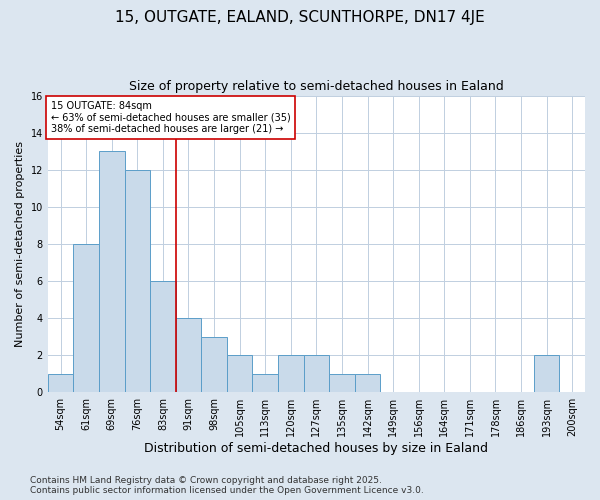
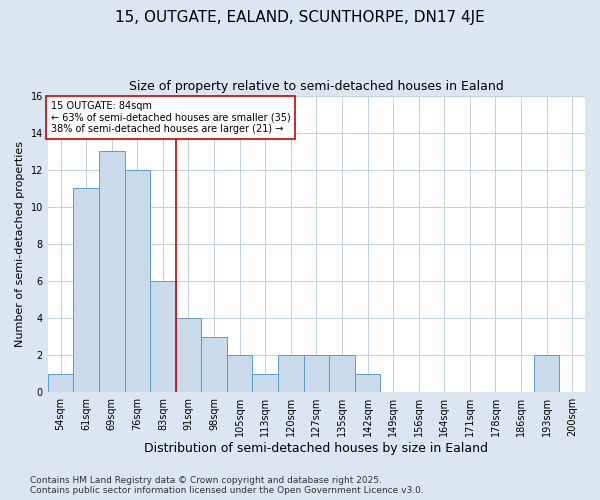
61sqm: 8 -> 11
135sqm: 1 -> 2
